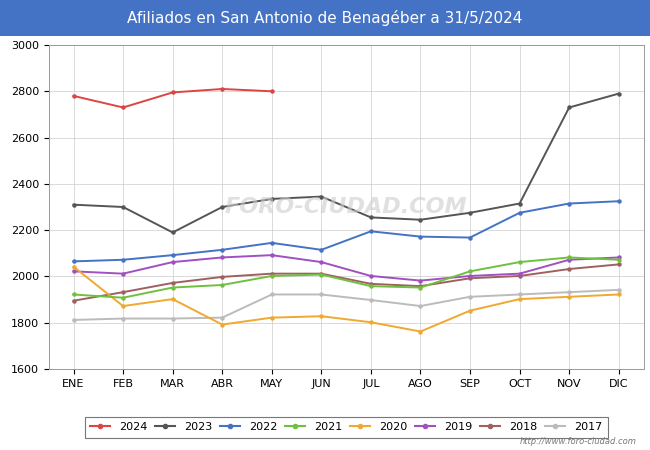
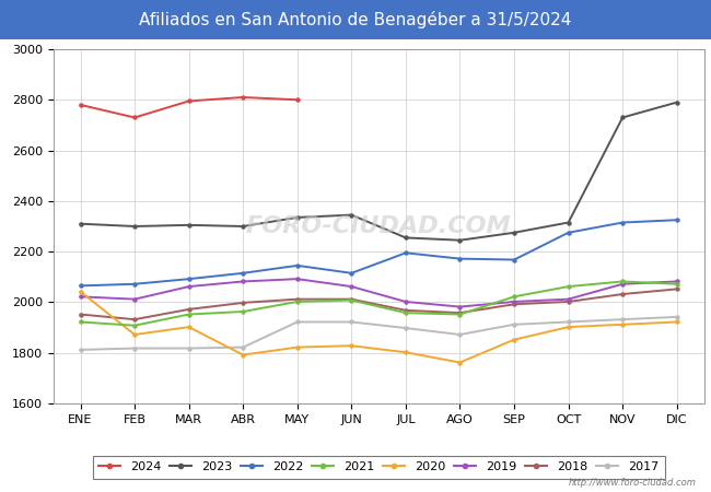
2018/ENE: 1895 -> 1952
2023/MAR: 2190 -> 2305
